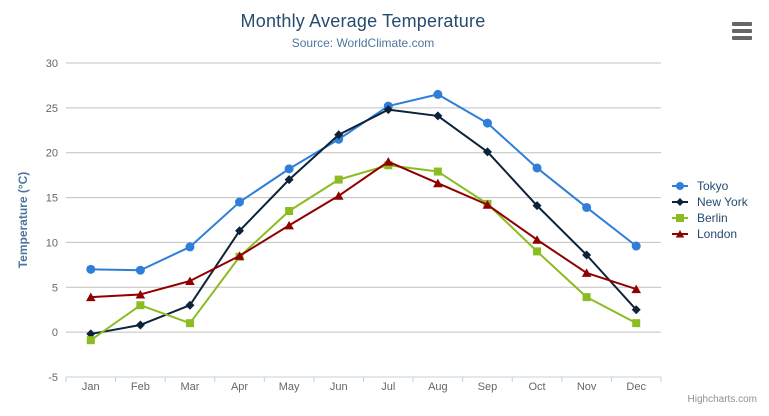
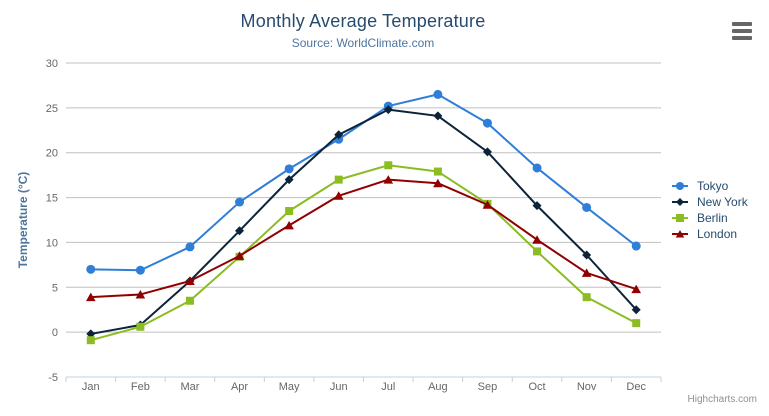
Berlin/Feb: 3 -> 1
New York/Mar: 3 -> 6
Berlin/Mar: 1 -> 4
London/Jul: 19 -> 17
